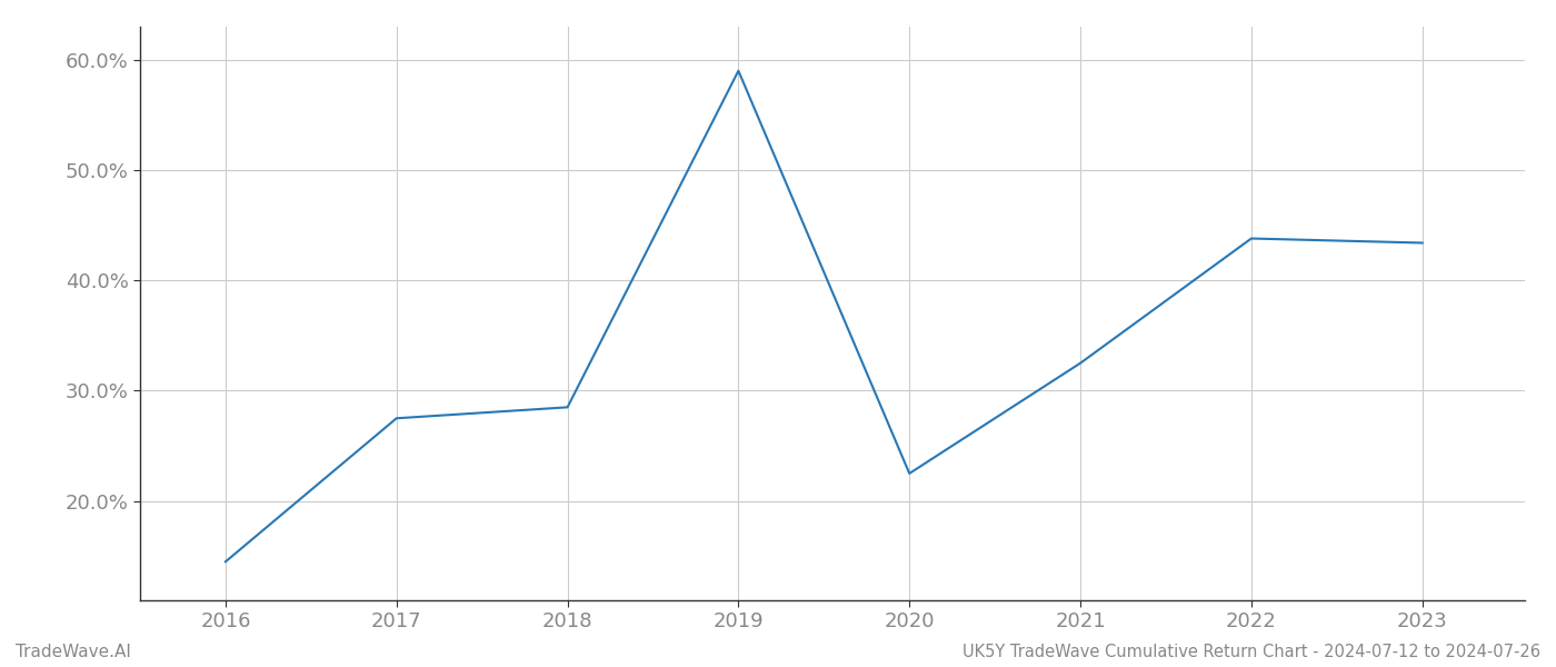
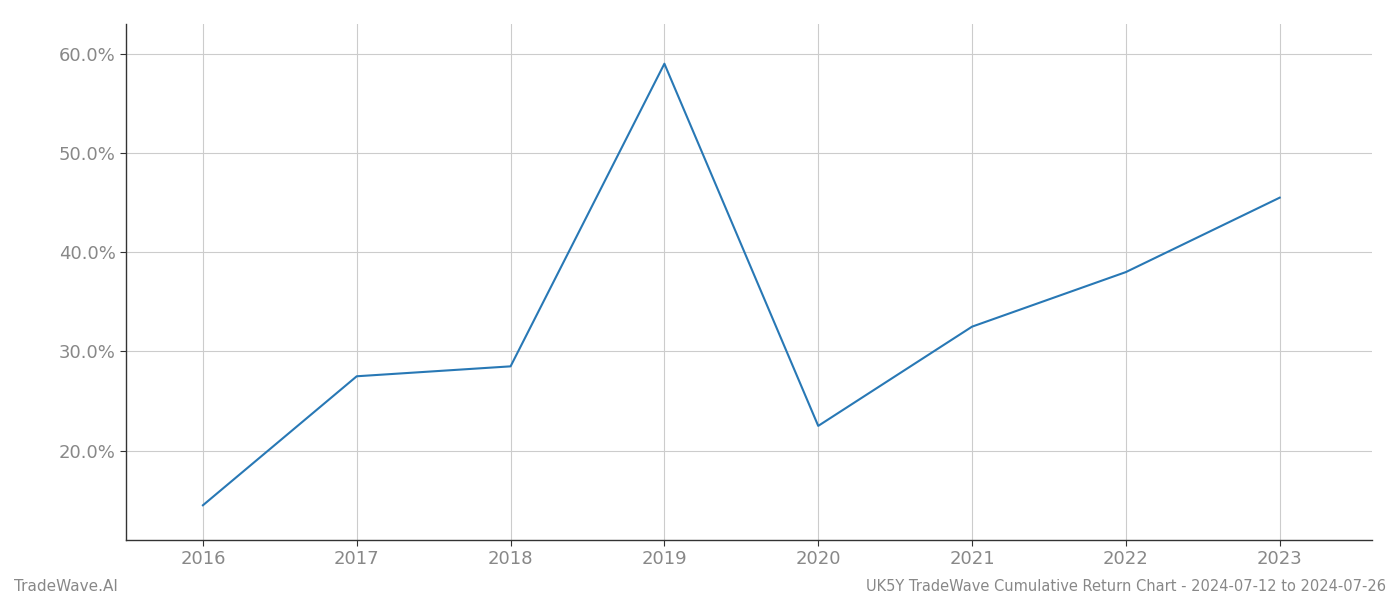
2022: 43.8% -> 38.0%
2023: 43.4% -> 45.5%
